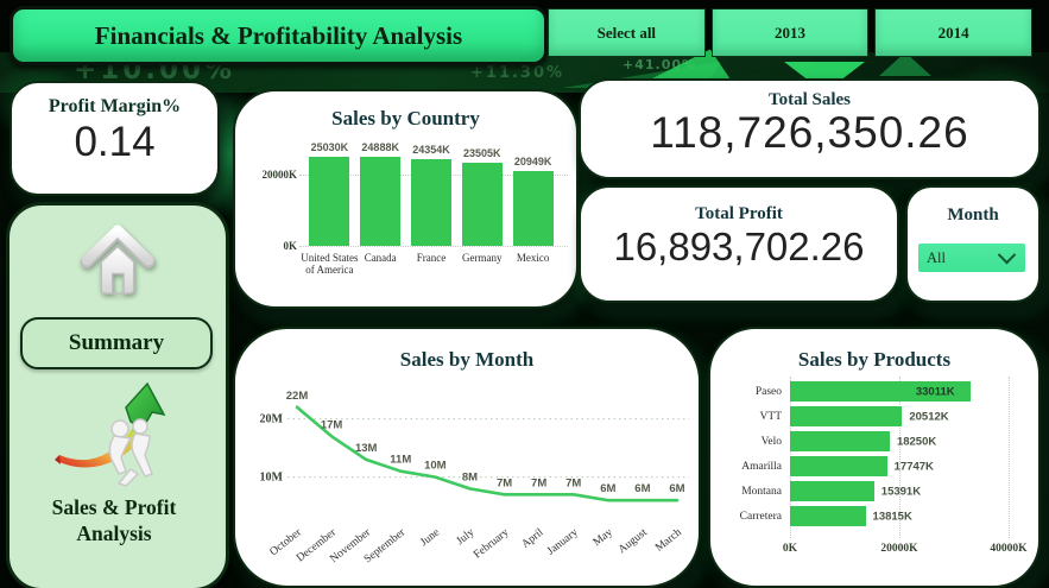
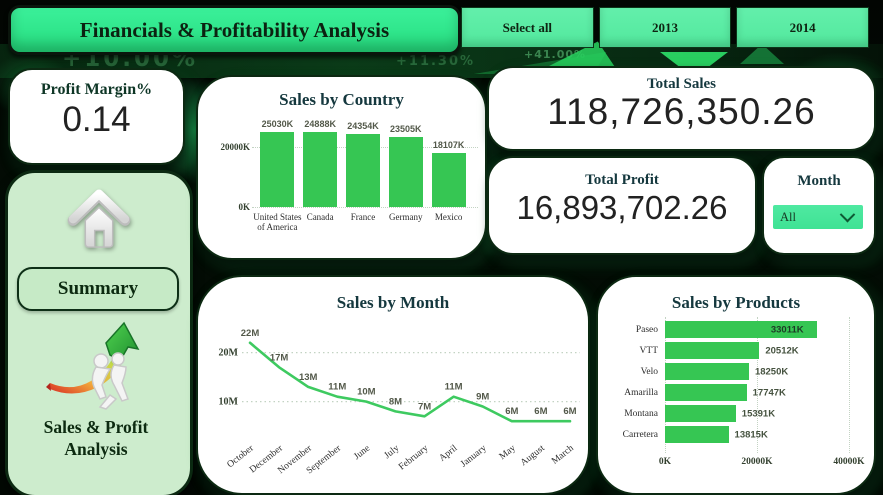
Sales by Country/Mexico: 20949K -> 18107K
Sales by Month/April: 7M -> 11M
Sales by Month/January: 7M -> 9M
